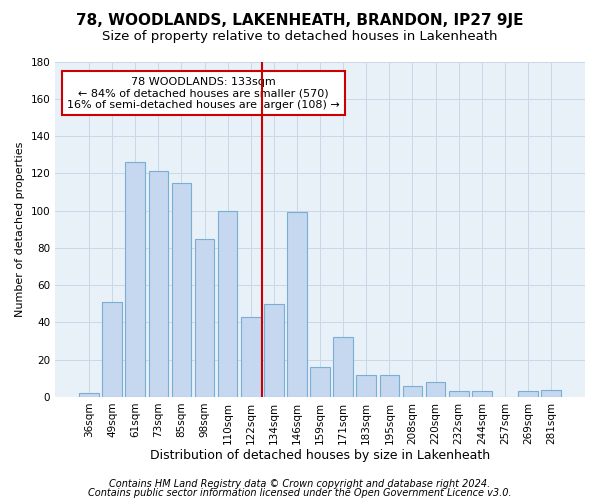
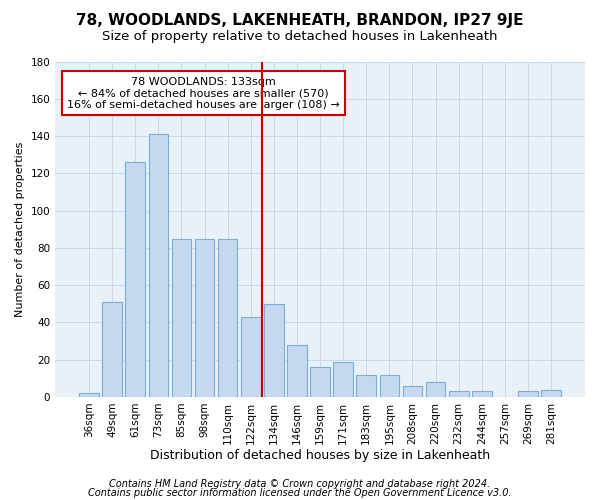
73sqm: 121 -> 141
85sqm: 115 -> 85
110sqm: 100 -> 85
146sqm: 99 -> 28
171sqm: 32 -> 19
